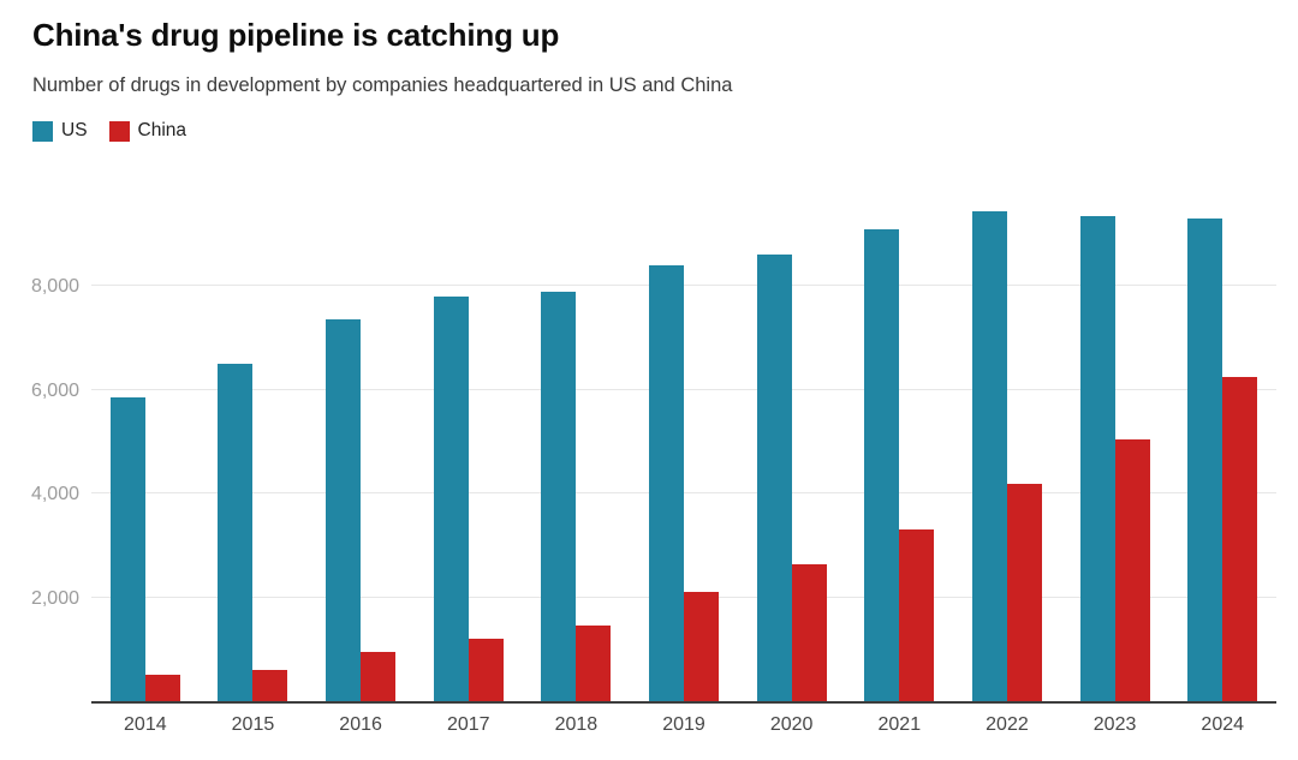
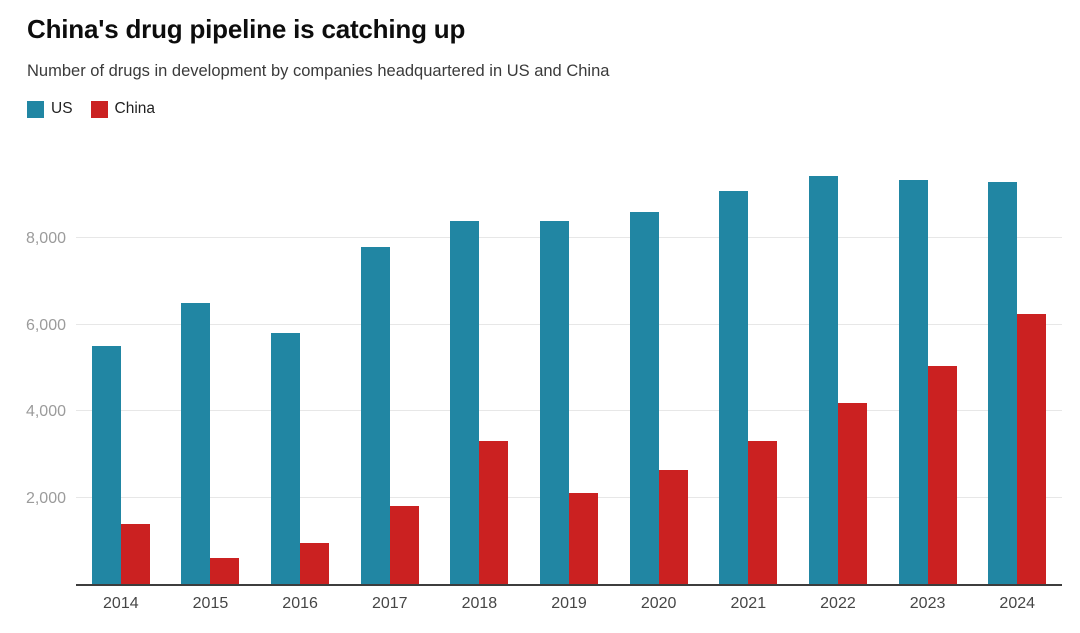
US/2014: 5800 -> 5500
China/2014: 500 -> 1400
US/2016: 7400 -> 5800
China/2017: 1200 -> 1800
US/2018: 7900 -> 8400
China/2018: 1400 -> 3300
